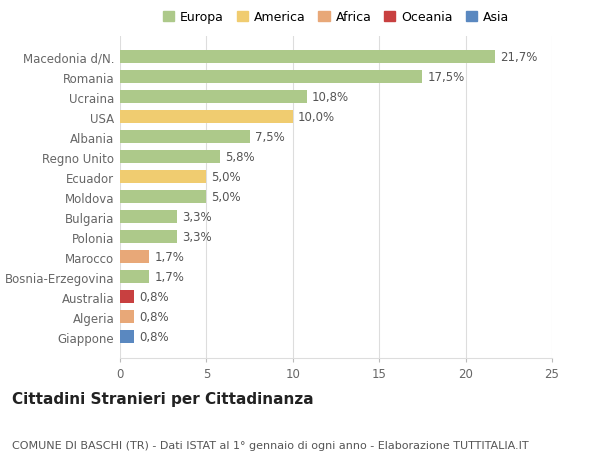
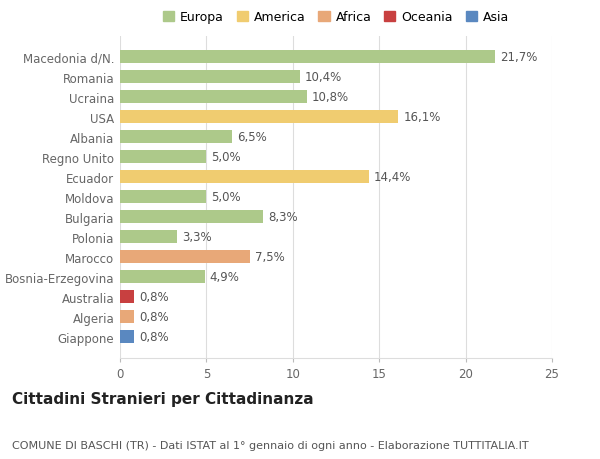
Romania: 17,5% -> 10,4%
USA: 10,0% -> 16,1%
Albania: 7,5% -> 6,5%
Regno Unito: 5,8% -> 5,0%
Ecuador: 5,0% -> 14,4%
Bulgaria: 3,3% -> 8,3%
Marocco: 1,7% -> 7,5%
Bosnia-Erzegovina: 1,7% -> 4,9%
